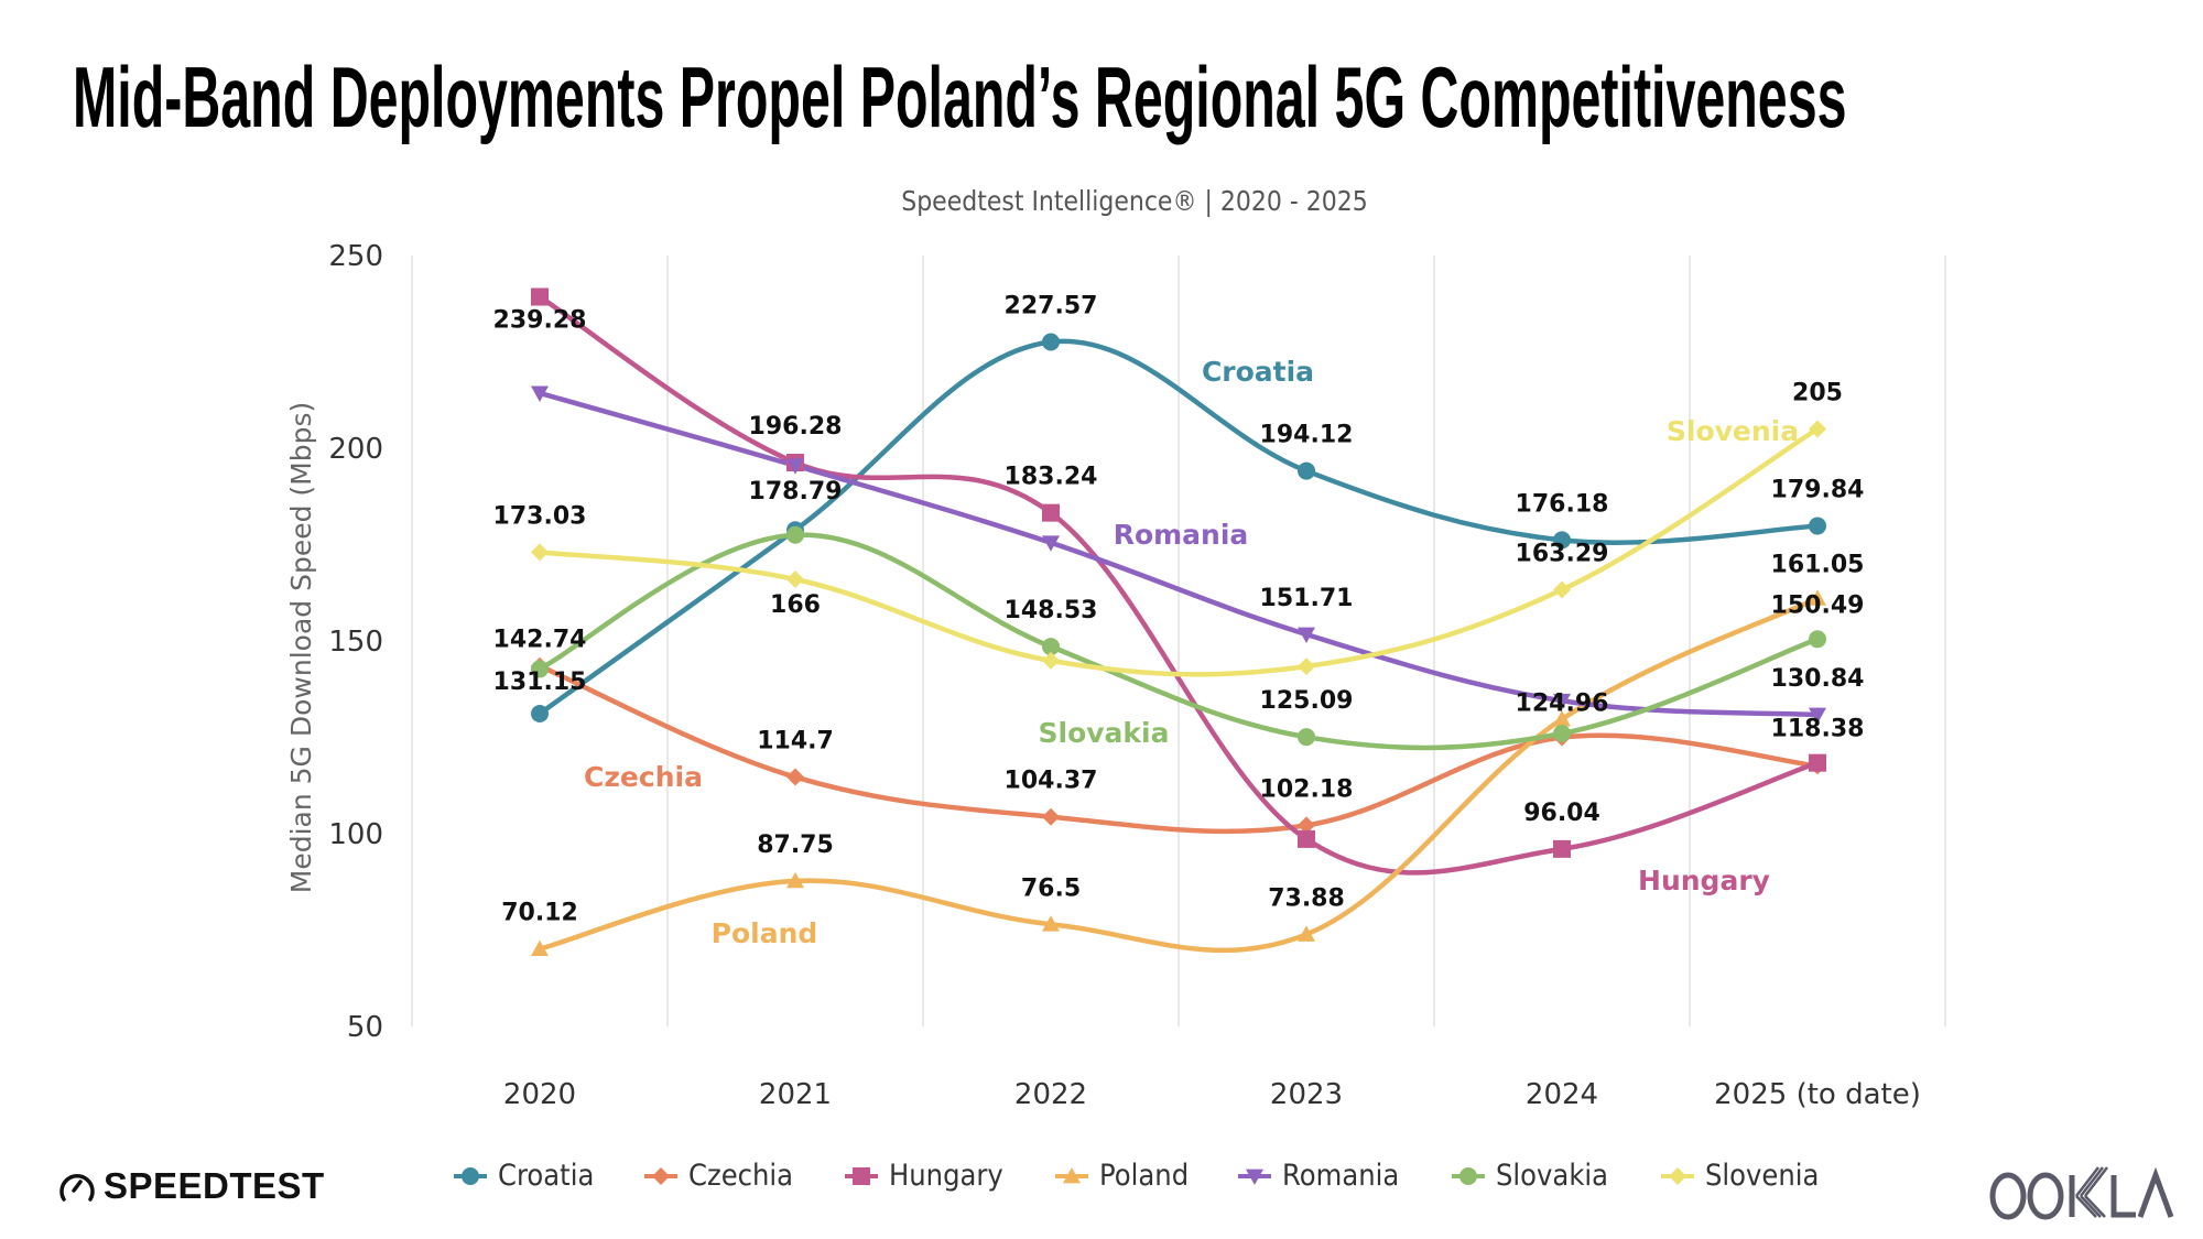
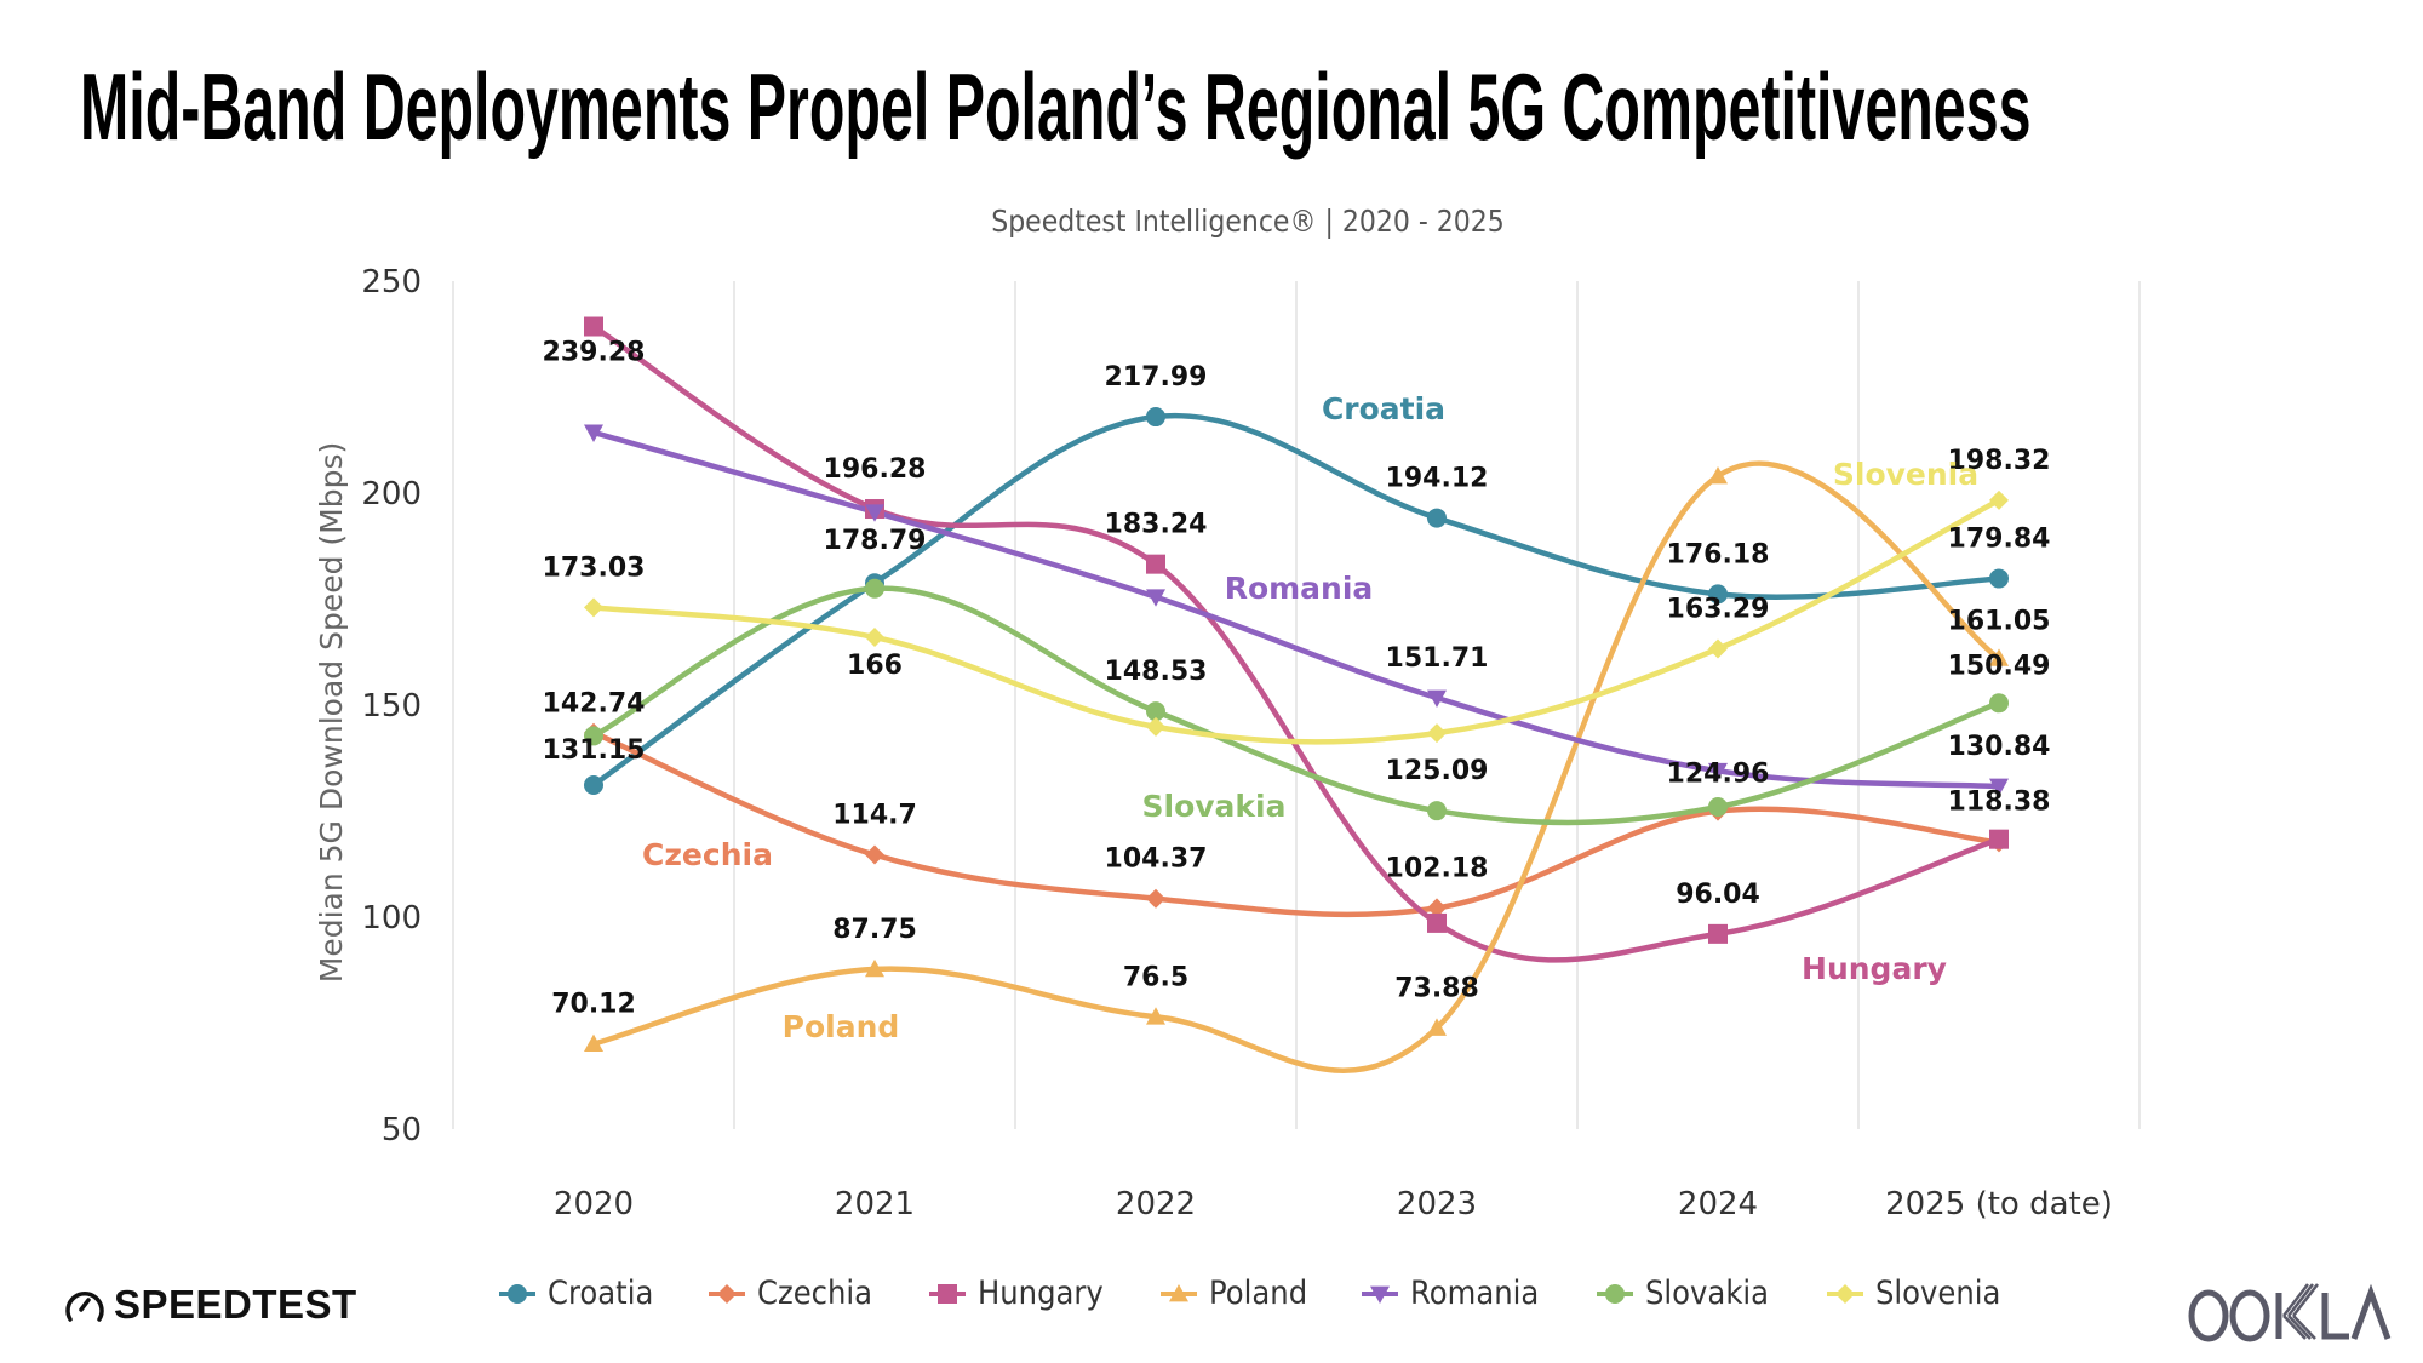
Croatia/2022: 227.57 -> 217.99
Poland/2024: 130 -> 204
Slovenia/2025 (to date): 205 -> 198.32
